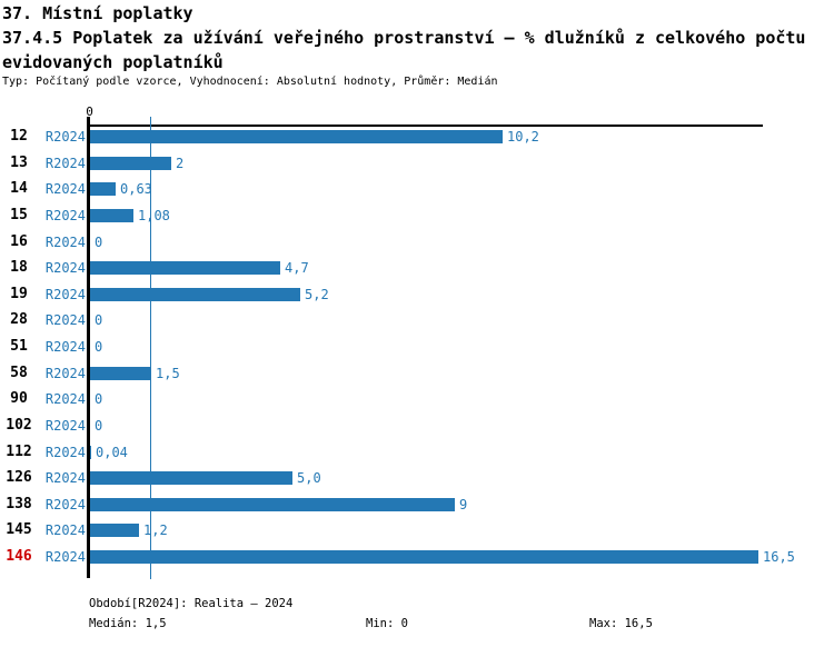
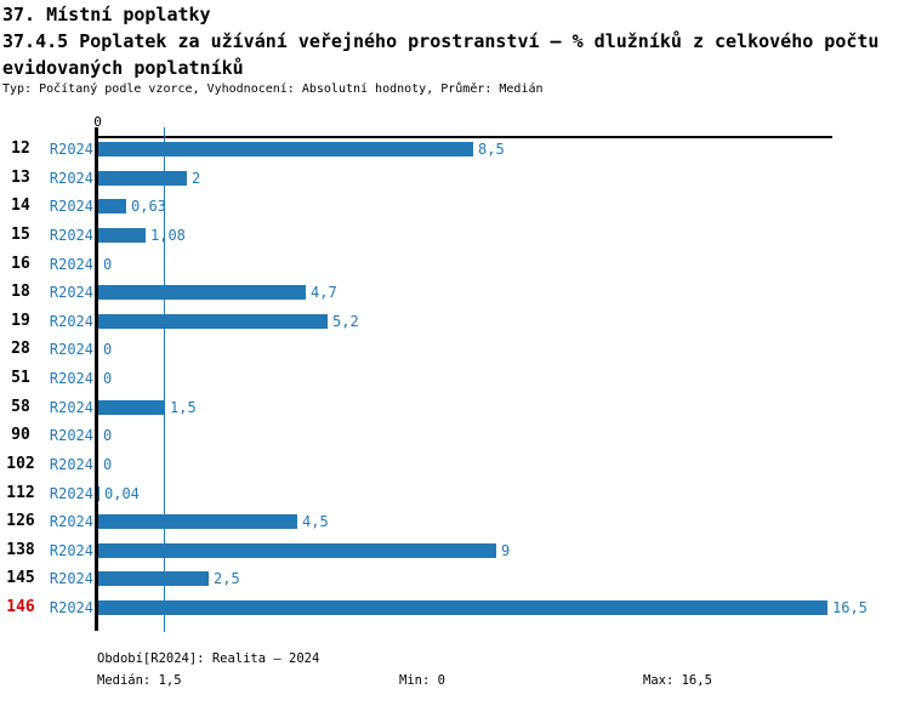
12: 10,2 -> 8,5
126: 5,0 -> 4,5
145: 1,2 -> 2,5
